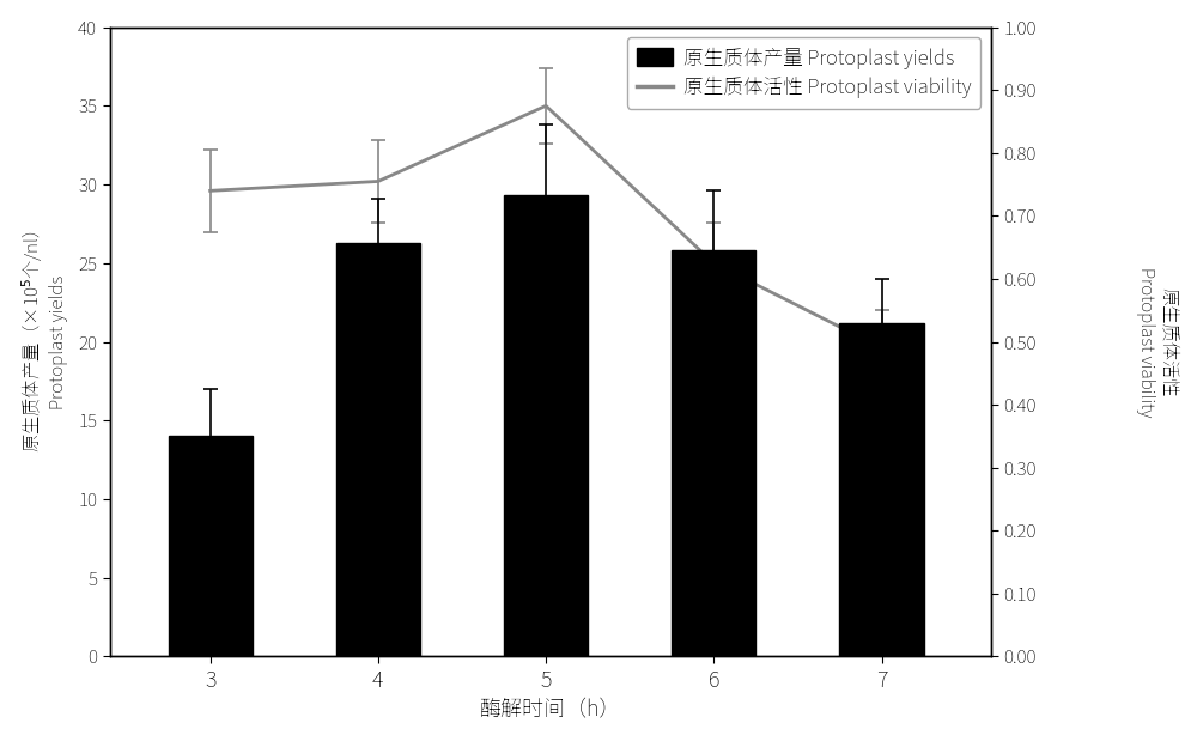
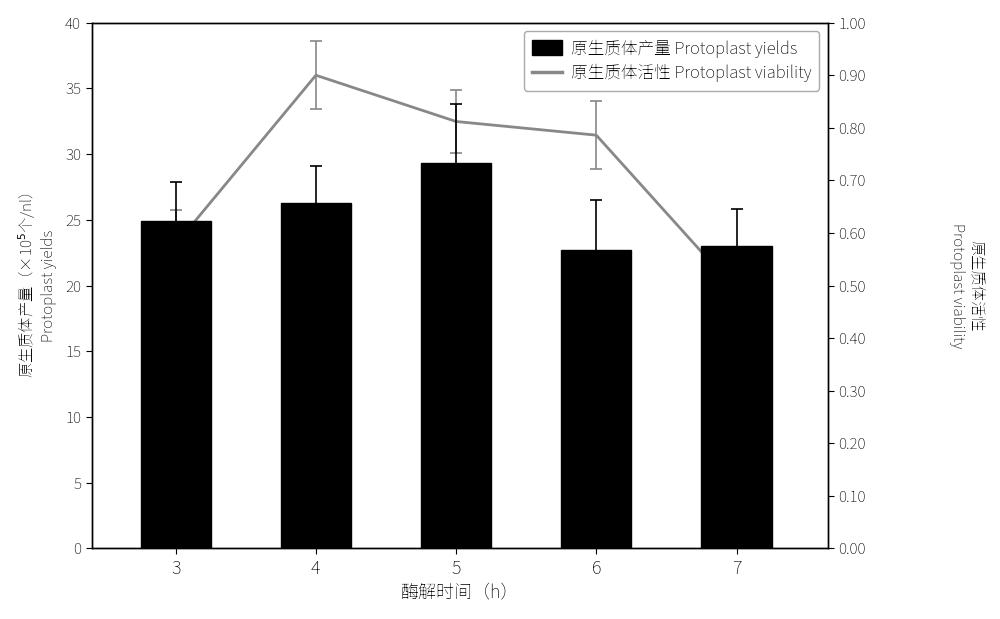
原生质体产量 Protoplast yields/3: 14.0 -> 24.9
原生质体活性 Protoplast viability/3: 0.740 -> 0.578
原生质体活性 Protoplast viability/4: 0.755 -> 0.900
原生质体活性 Protoplast viability/5: 0.875 -> 0.812
原生质体产量 Protoplast yields/6: 25.8 -> 22.7
原生质体活性 Protoplast viability/6: 0.625 -> 0.786
原生质体产量 Protoplast yields/7: 21.2 -> 23.0
